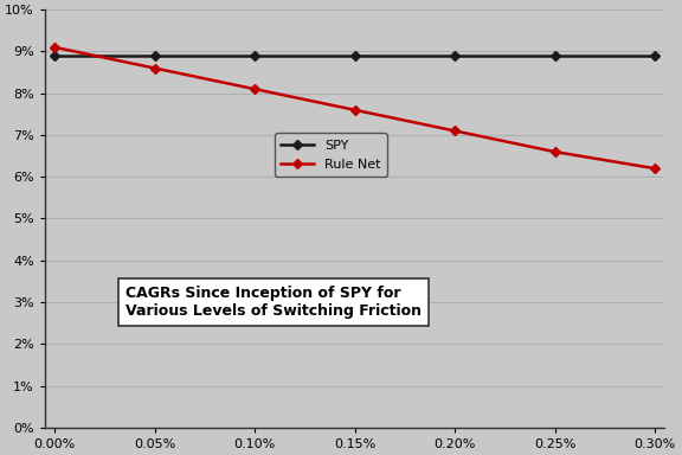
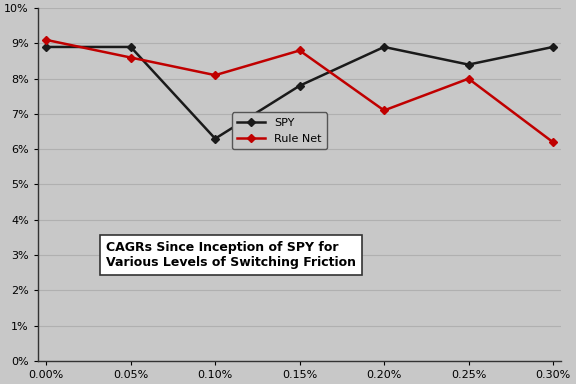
SPY/0.10%: 8.9% -> 6.3%
SPY/0.15%: 8.9% -> 7.8%
Rule Net/0.15%: 7.6% -> 8.8%
SPY/0.25%: 8.9% -> 8.4%
Rule Net/0.25%: 6.6% -> 8.0%
